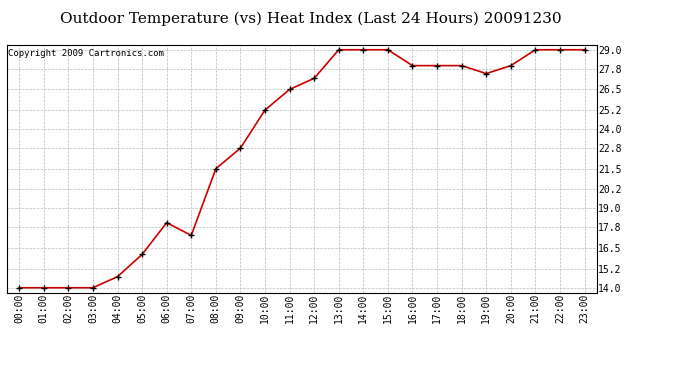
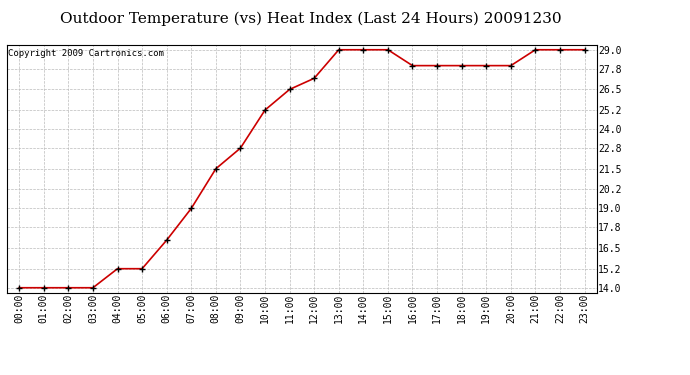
04:00: 14.7 -> 15.2
05:00: 16.1 -> 15.2
06:00: 18.1 -> 17.0
07:00: 17.3 -> 19.0
19:00: 27.5 -> 28.0
